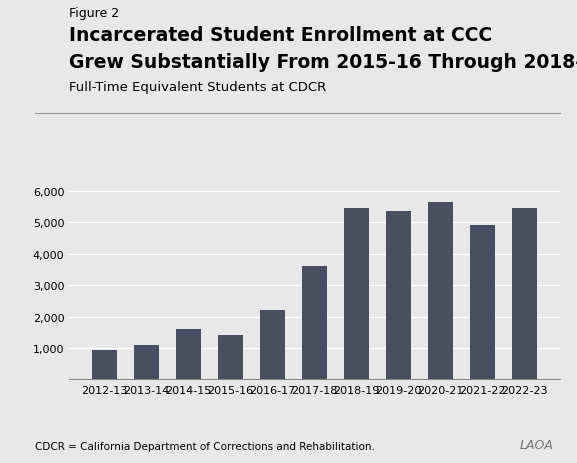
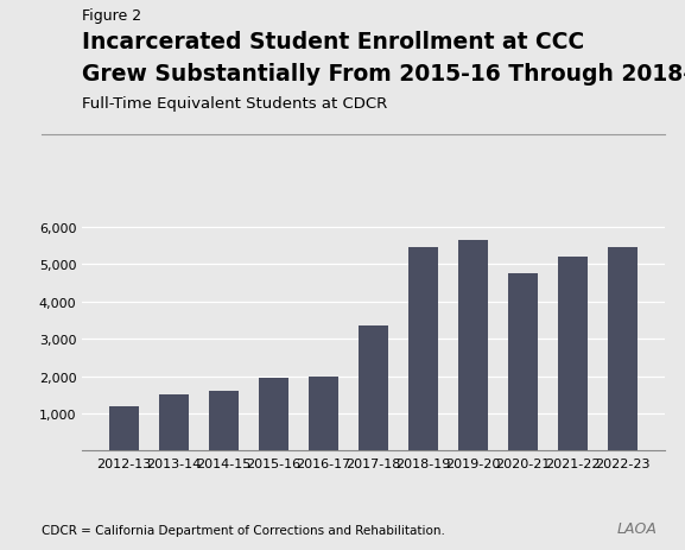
2012-13: 950 -> 1,200
2013-14: 1,100 -> 1,500
2015-16: 1,400 -> 1,950
2016-17: 2,200 -> 2,000
2017-18: 3,600 -> 3,350
2019-20: 5,350 -> 5,650
2020-21: 5,650 -> 4,750
2021-22: 4,900 -> 5,200
